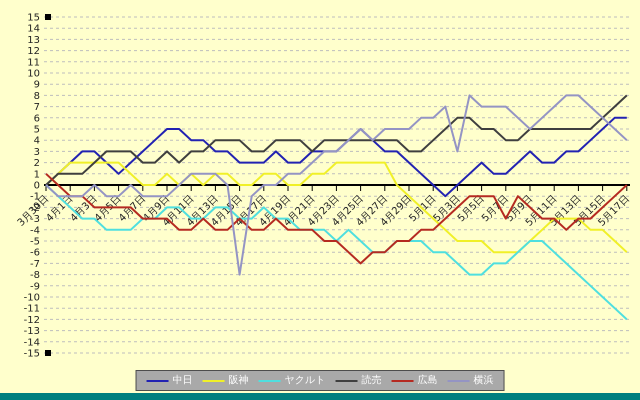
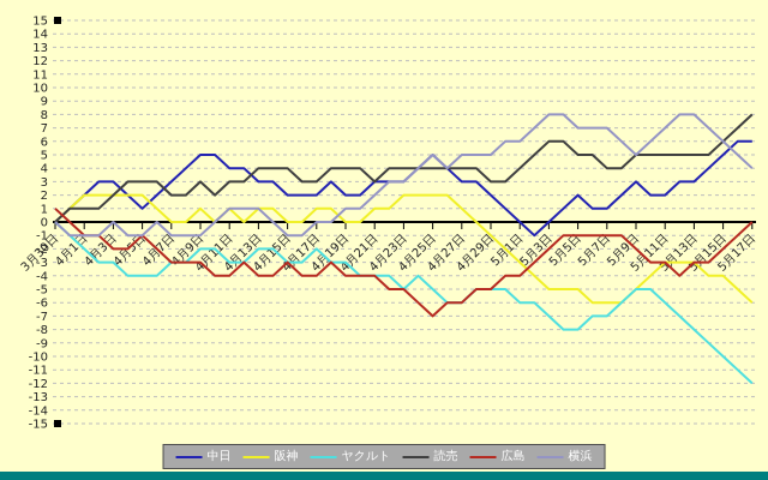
広島/4月5日: -2 -> -1
横浜/4月15日: -8 -> -1
阪神/4月27日: 2 -> 1
横浜/5月3日: 3 -> 8
広島/5月7日: -3 -> -1
